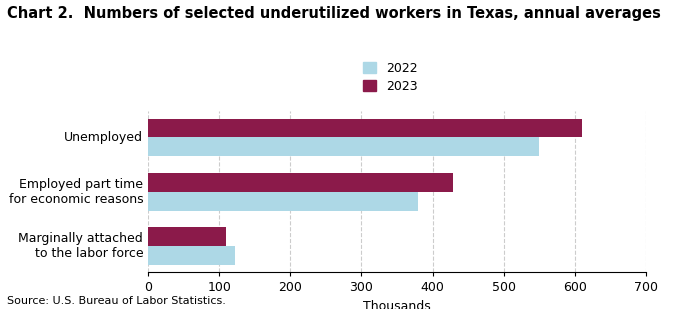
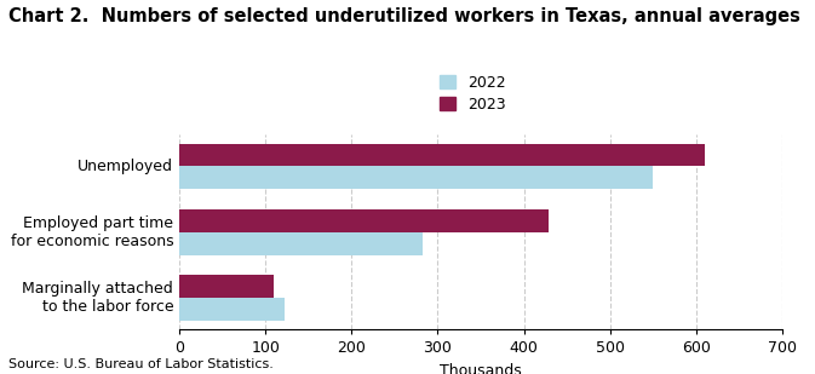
2022/Employed part time for economic reasons: 379 -> 282
